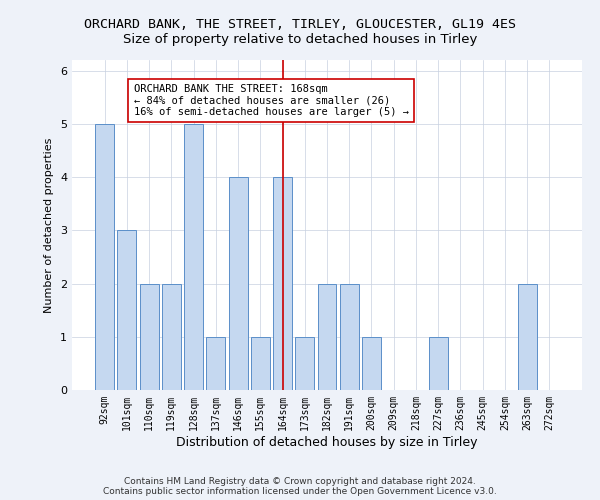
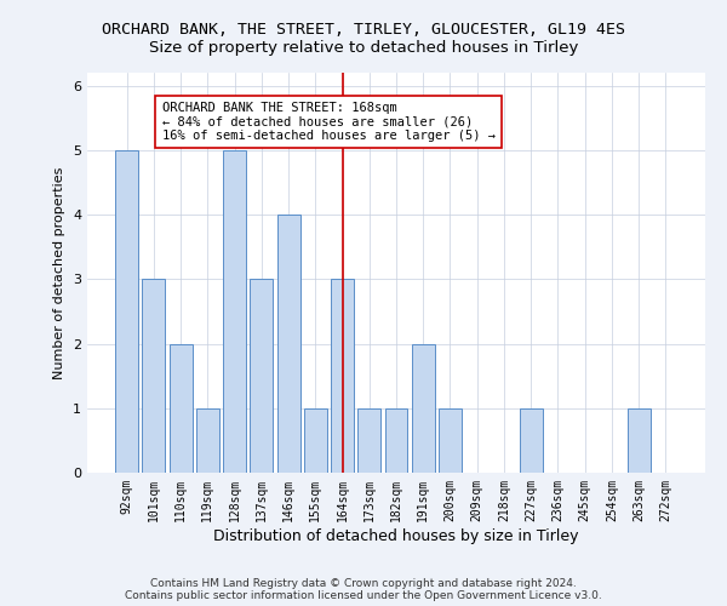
119sqm: 2 -> 1
137sqm: 1 -> 3
164sqm: 4 -> 3
182sqm: 2 -> 1
263sqm: 2 -> 1
